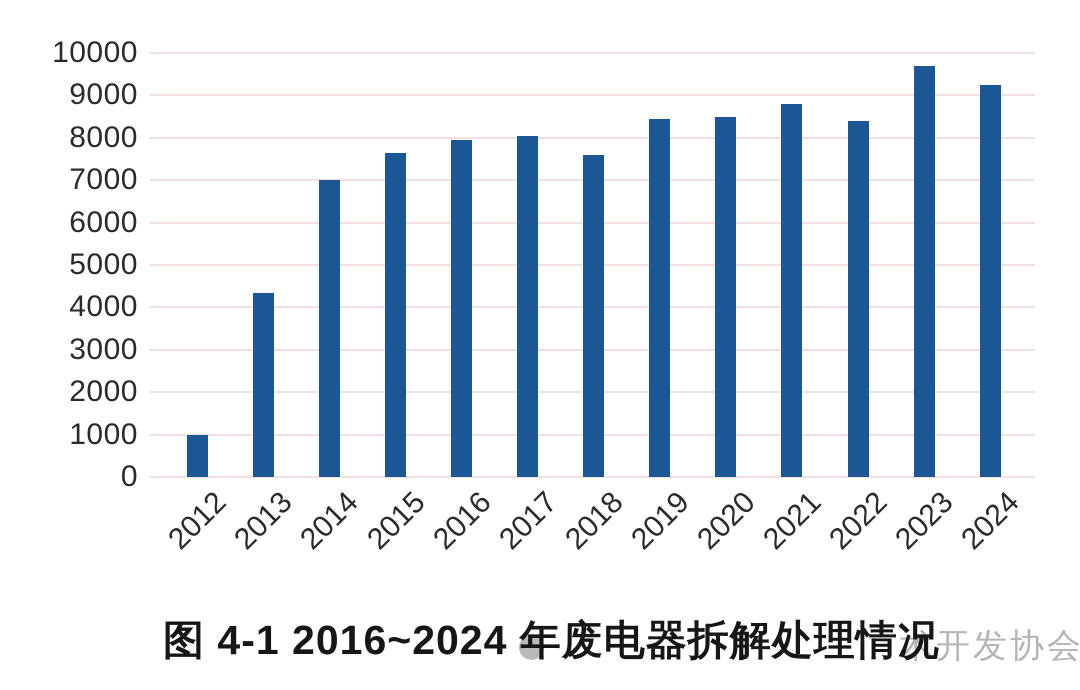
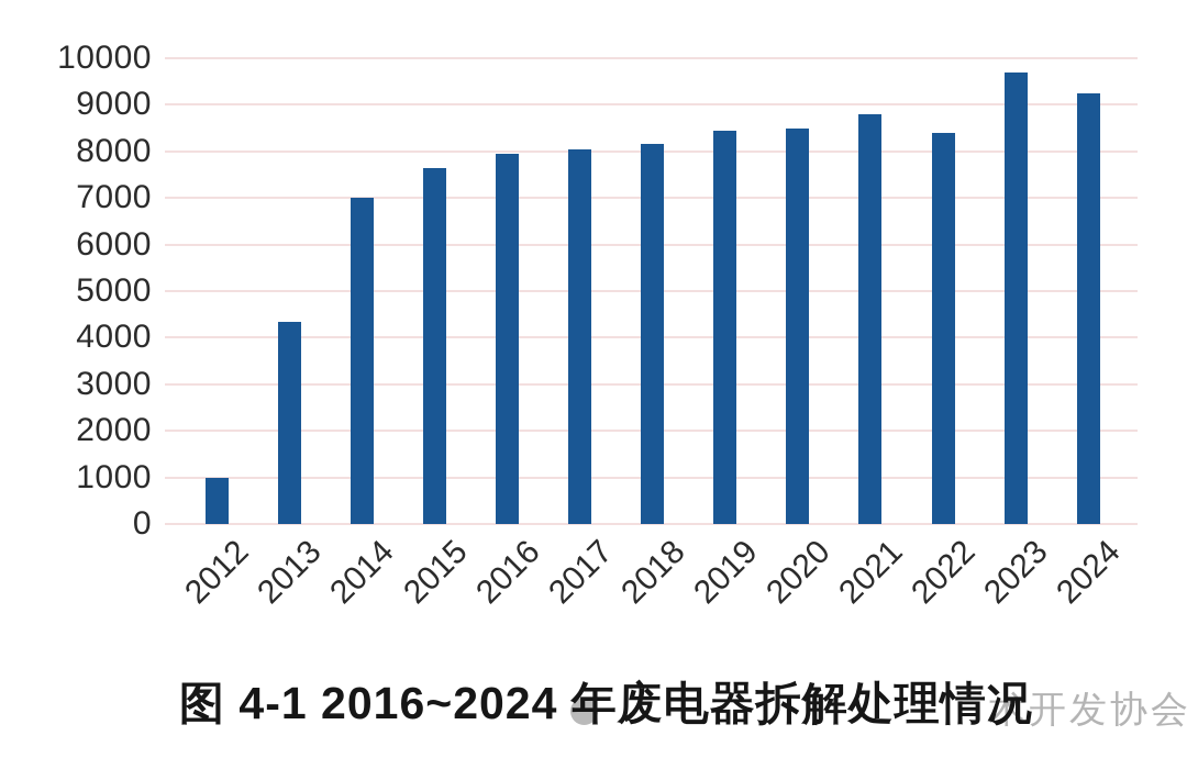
2018: 7600 -> 8200
